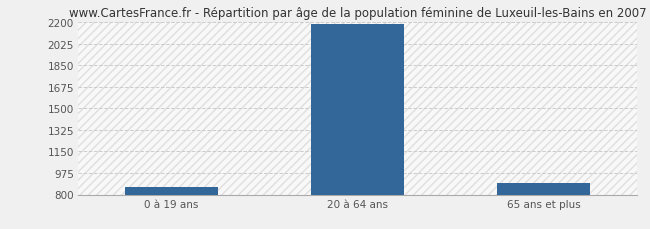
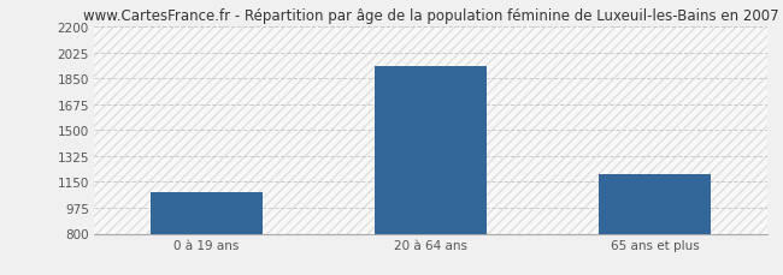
0 à 19 ans: 860 -> 1080
20 à 64 ans: 2180 -> 1930
65 ans et plus: 900 -> 1200
